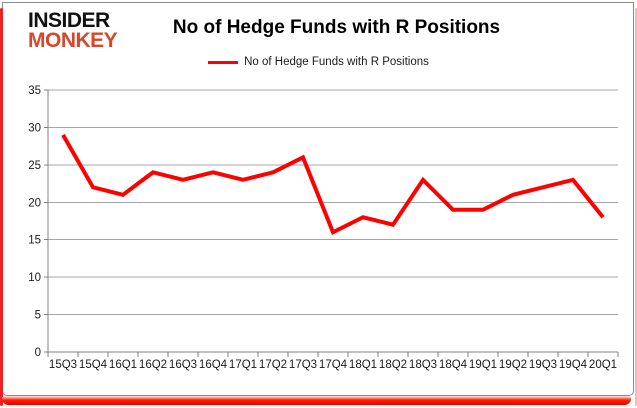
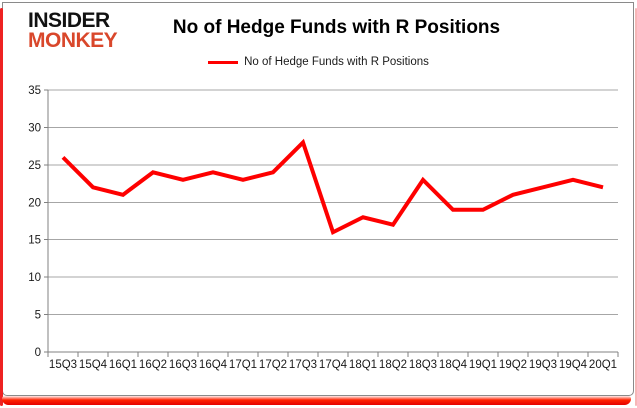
15Q3: 29 -> 26
17Q3: 26 -> 28
20Q1: 18 -> 22
